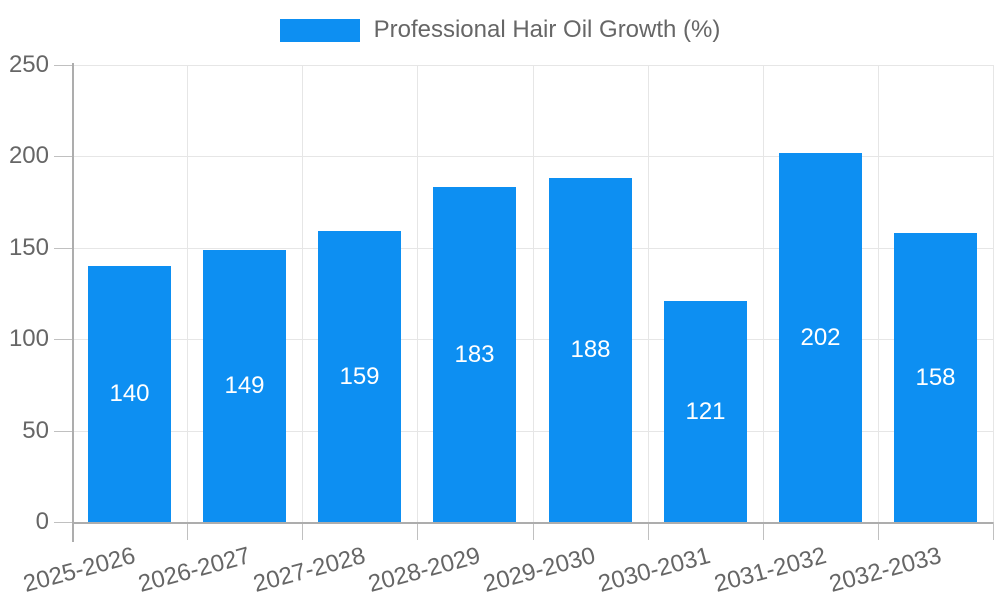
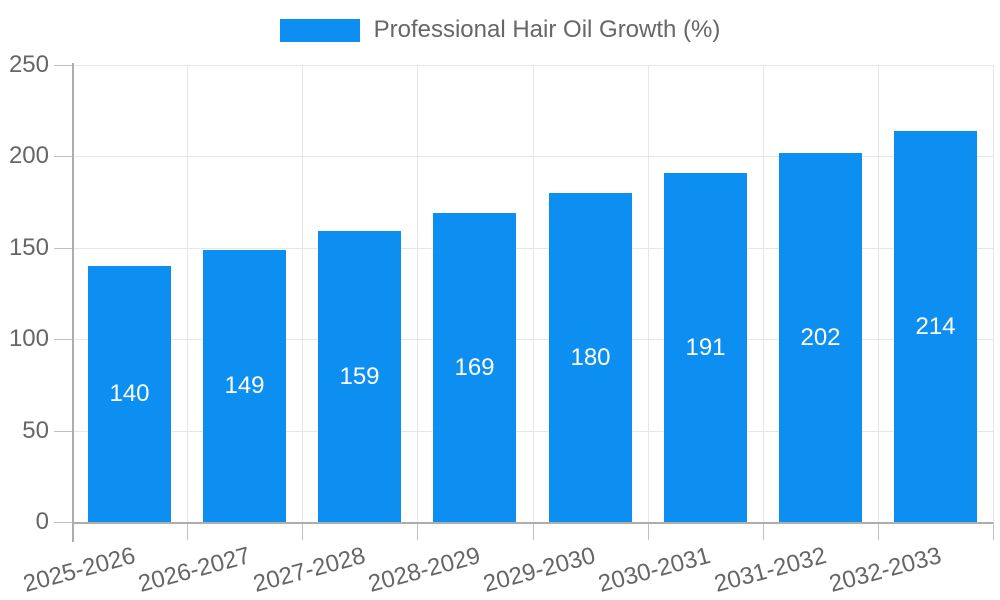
2028-2029: 183 -> 169
2029-2030: 188 -> 180
2030-2031: 121 -> 191
2032-2033: 158 -> 214
